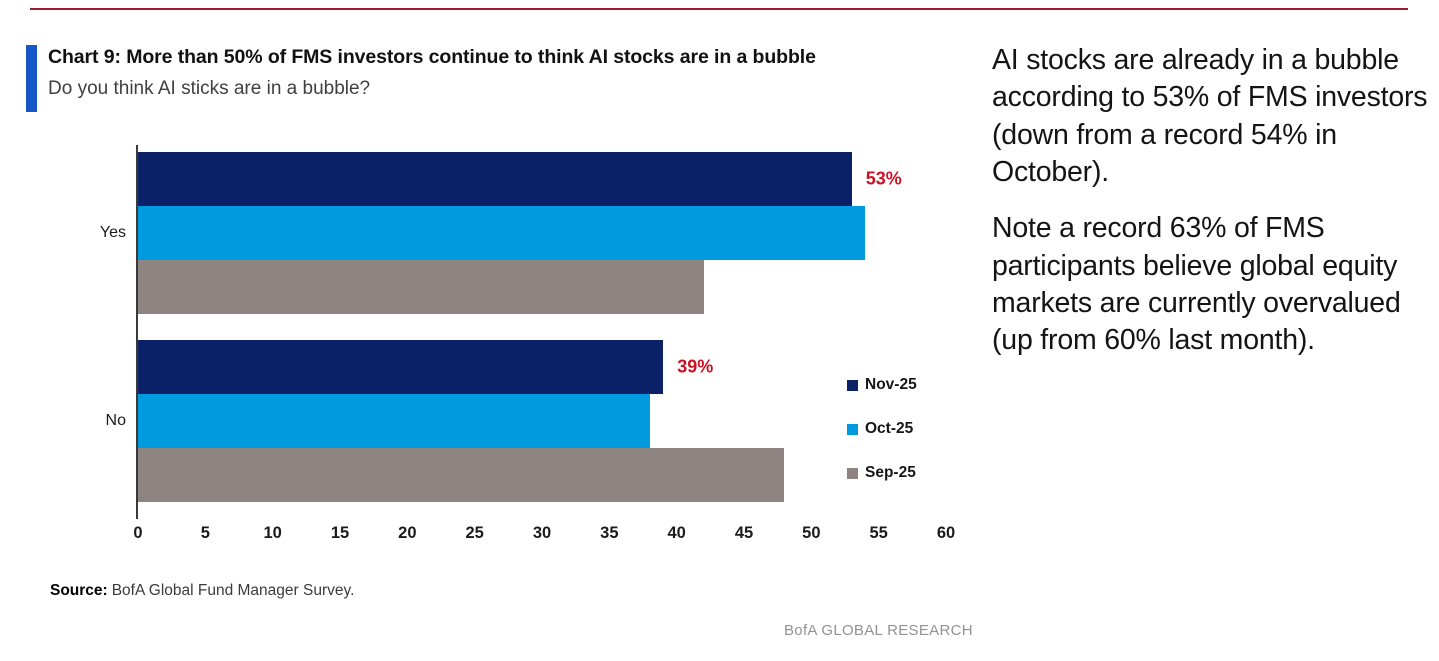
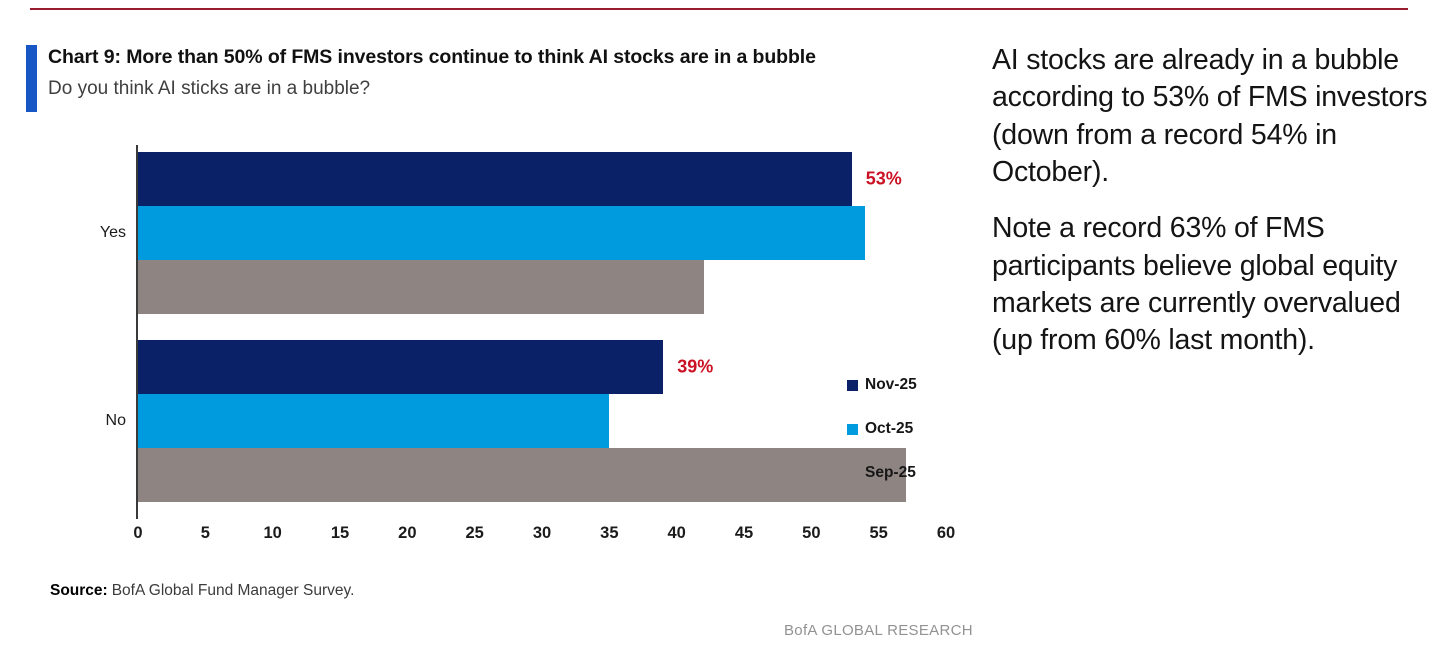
Oct-25/No: 38 -> 35
Sep-25/No: 48 -> 57
